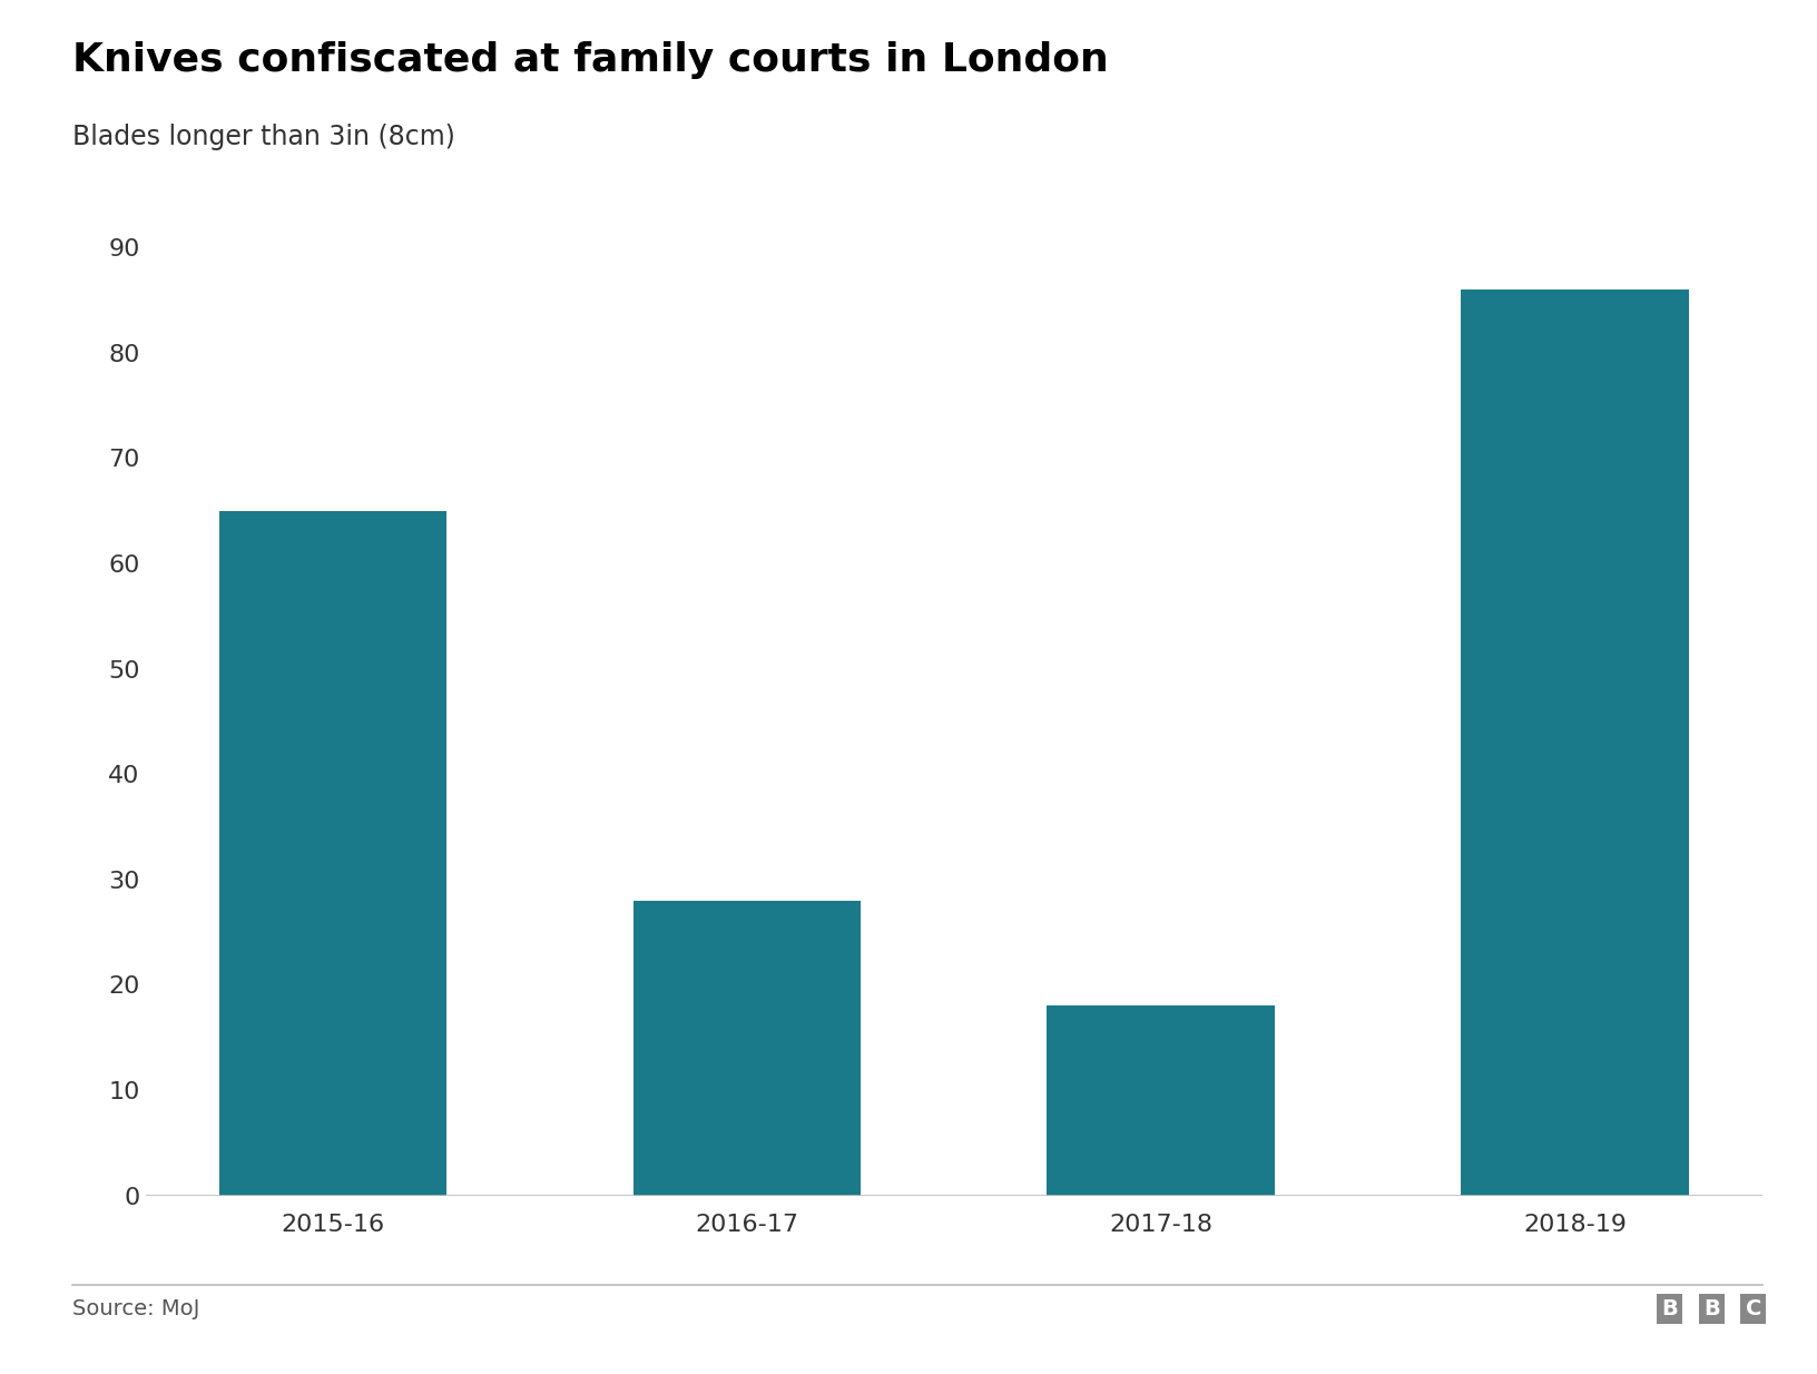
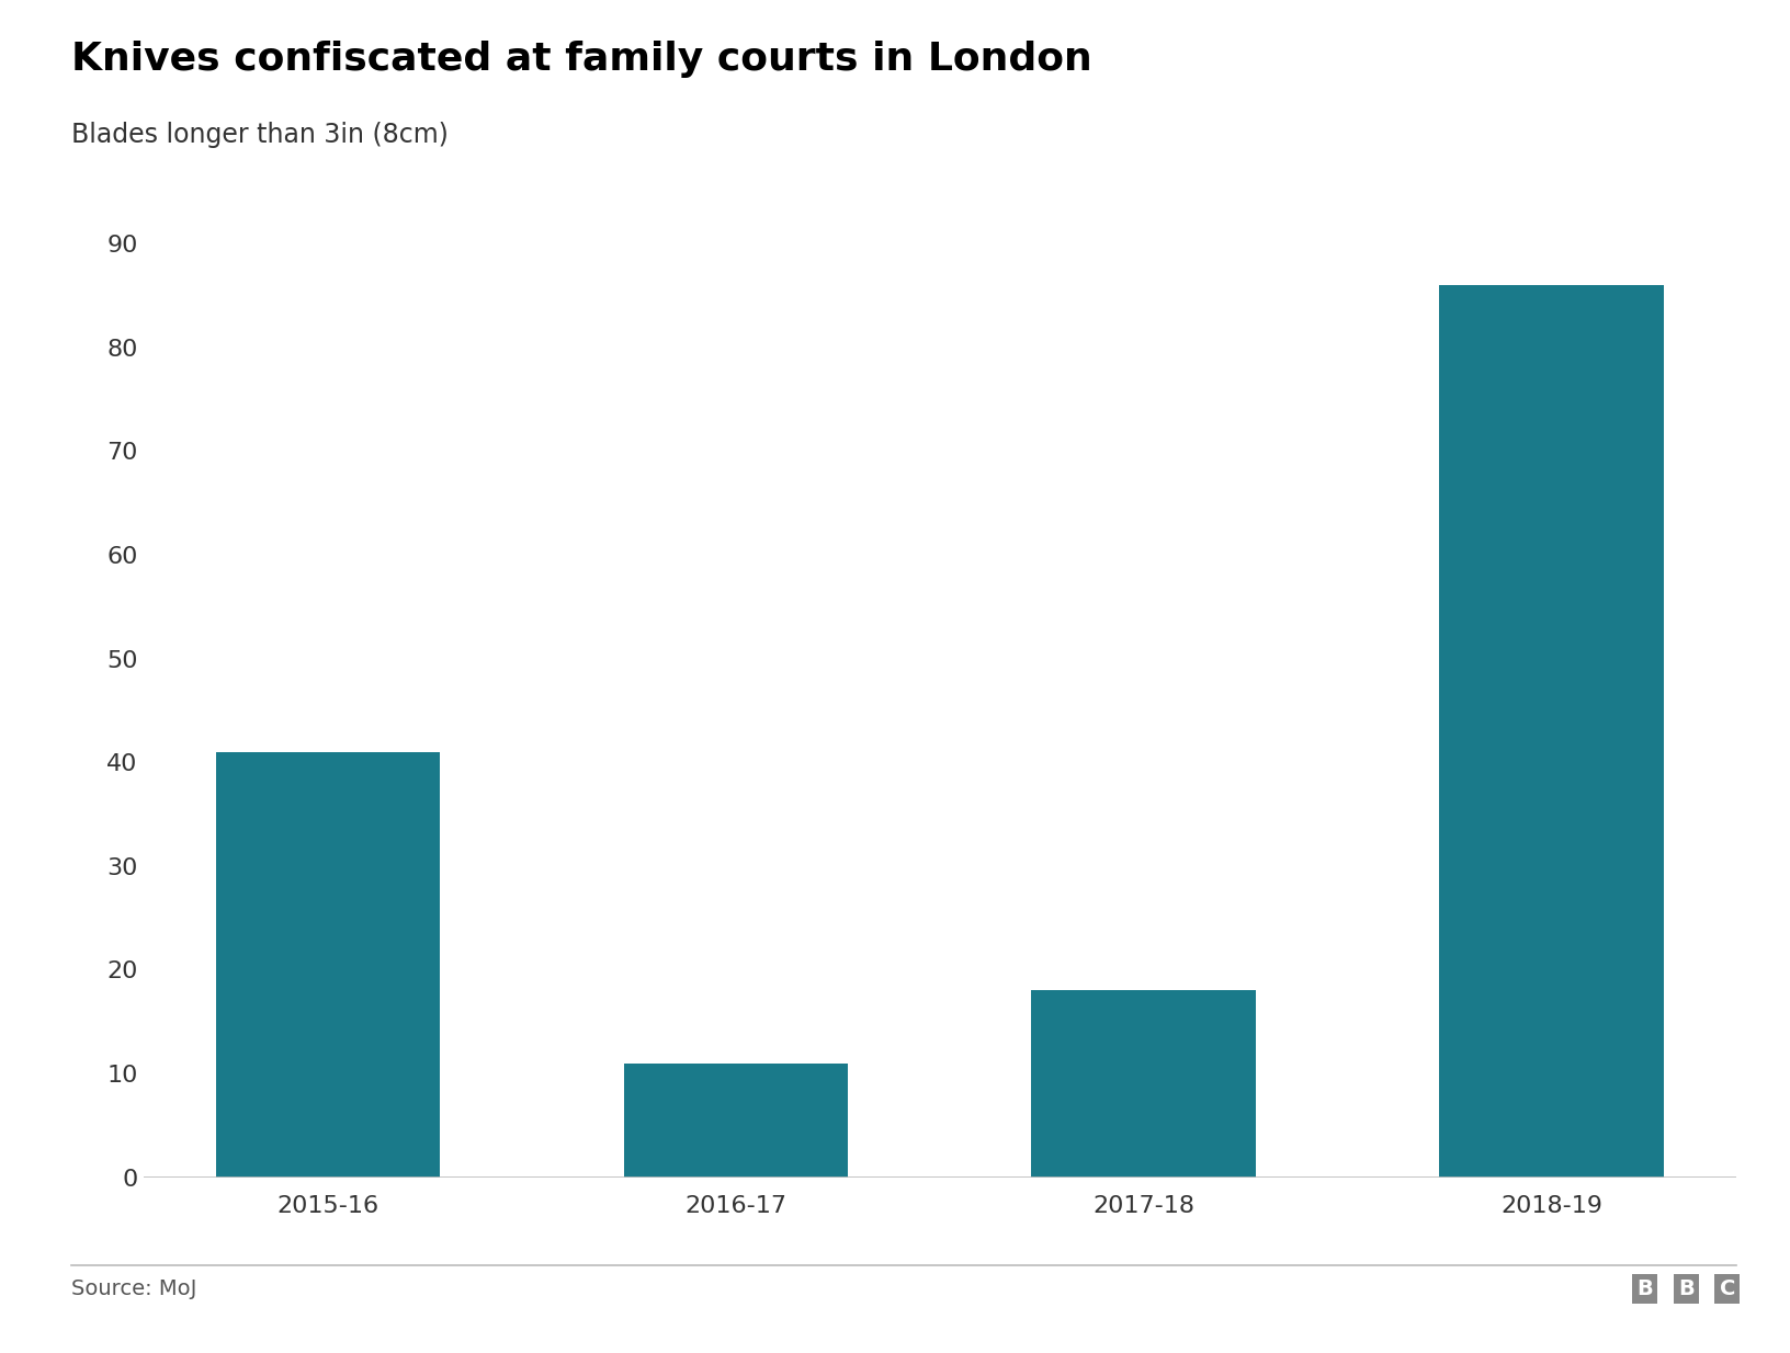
2015-16: 65 -> 41
2016-17: 28 -> 11
